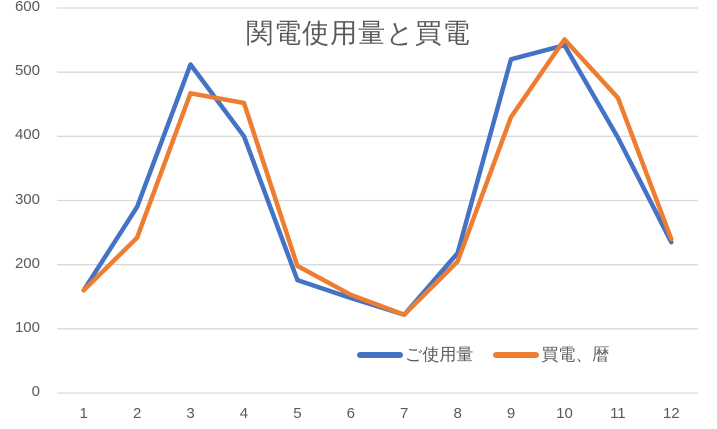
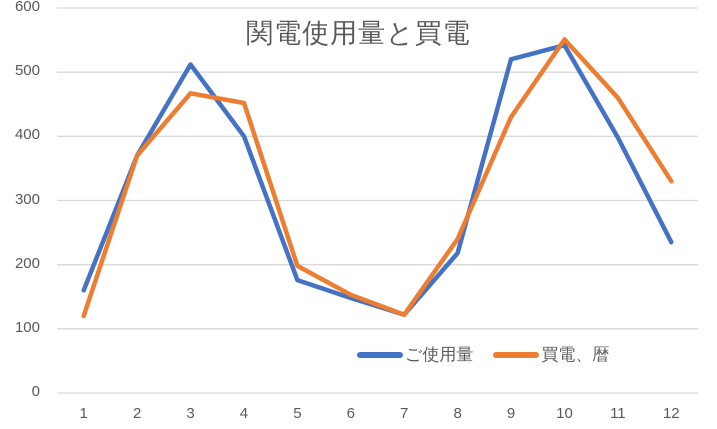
買電、暦/1: 160 -> 120
ご使用量/2: 290 -> 370
買電、暦/2: 240 -> 370
買電、暦/8: 200 -> 240
買電、暦/12: 240 -> 330
